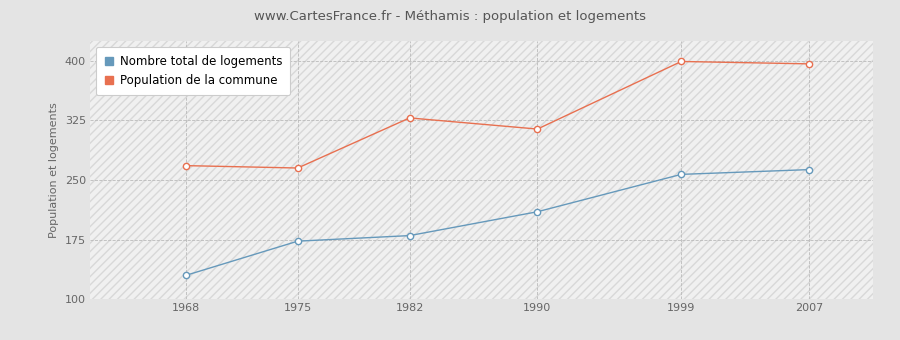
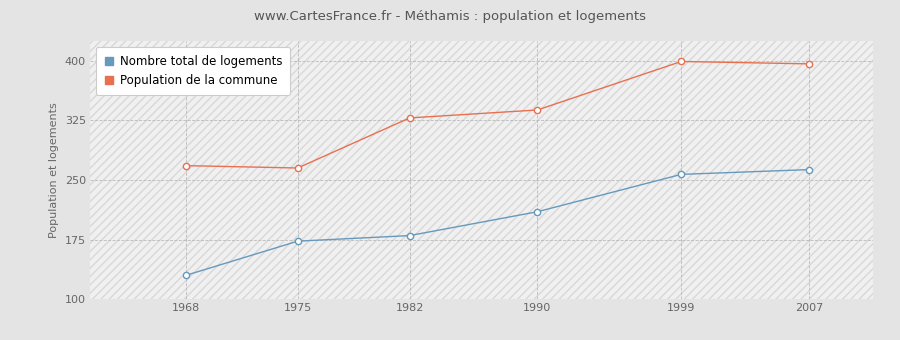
Population de la commune/1990: 314 -> 338
